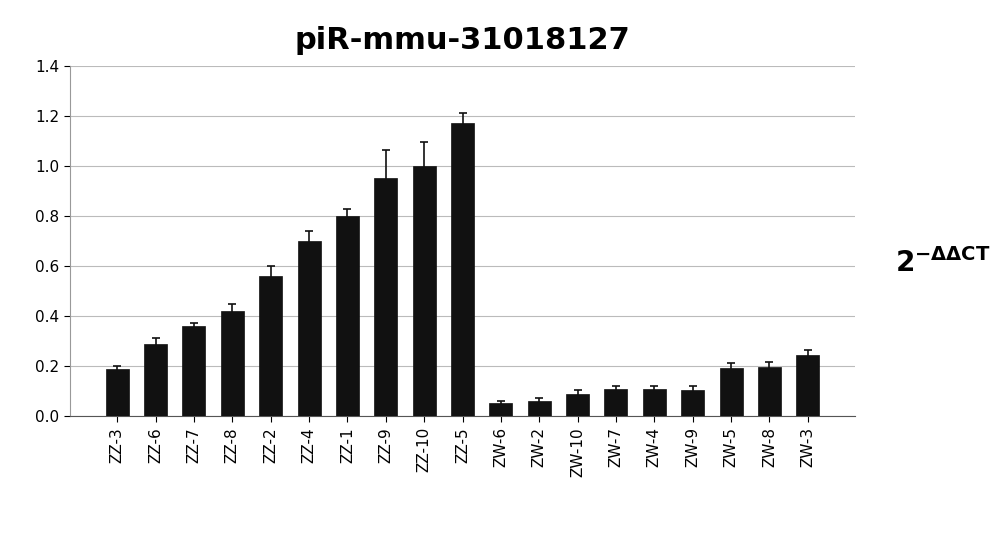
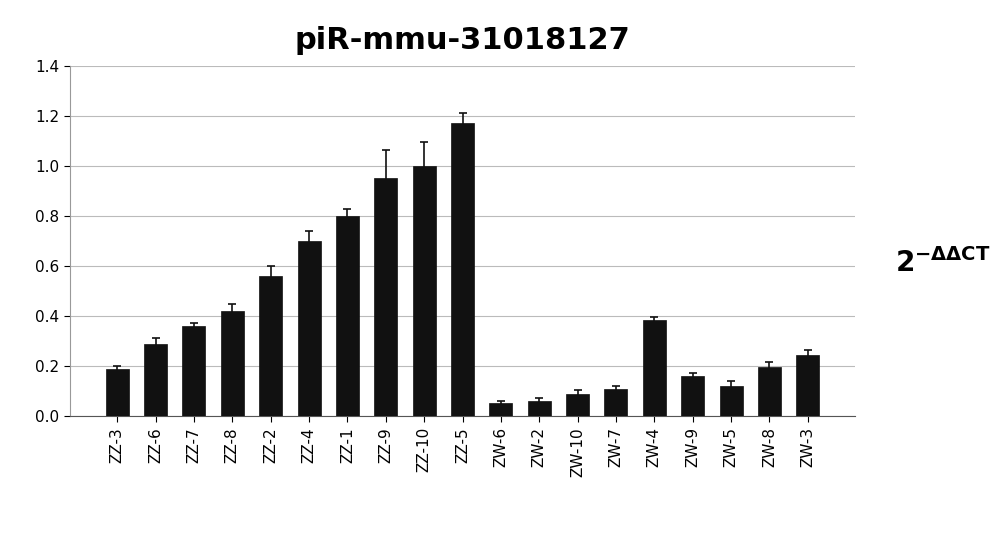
ZW-4: 0.108 -> 0.385
ZW-9: 0.105 -> 0.160
ZW-5: 0.195 -> 0.120
